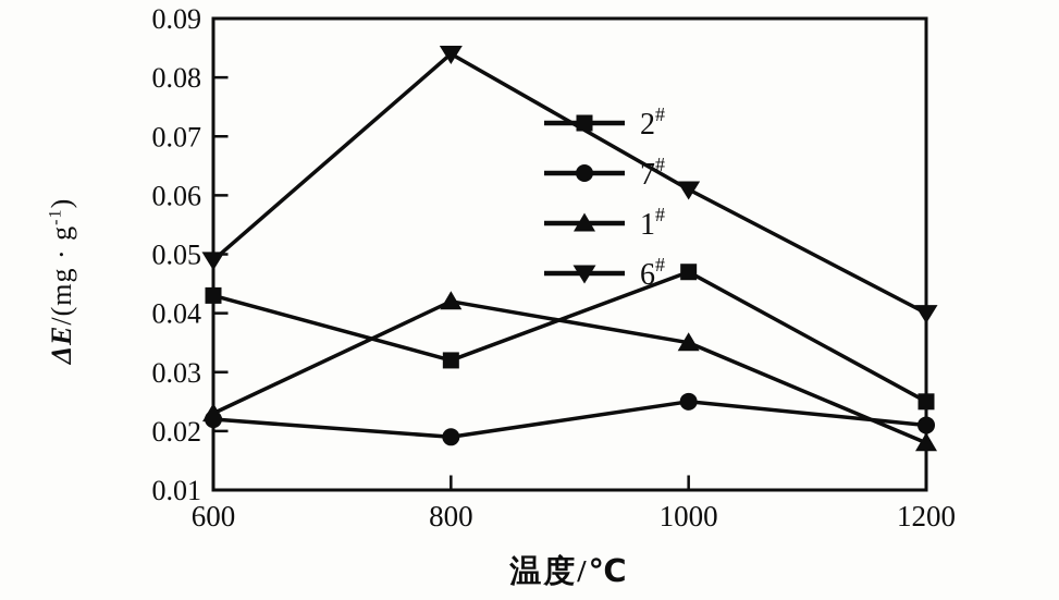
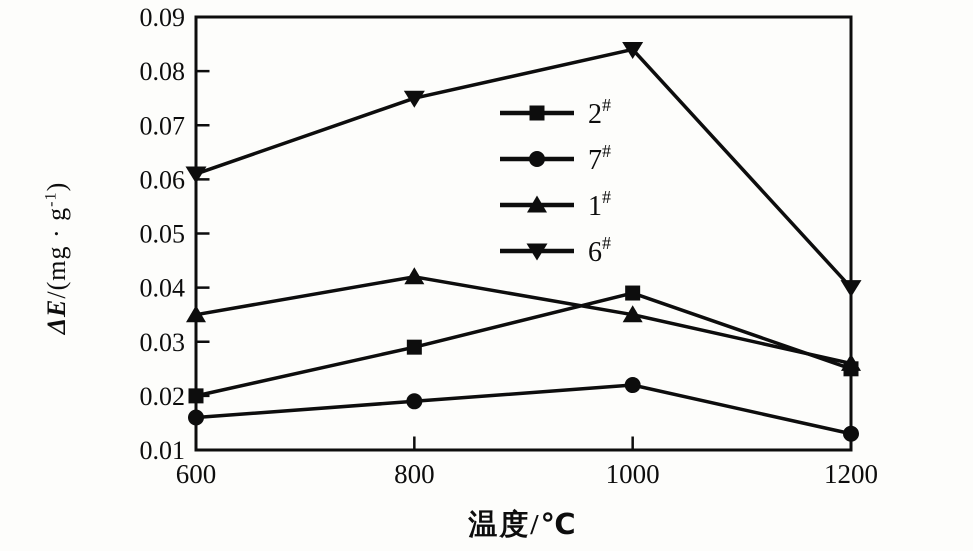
2#/600: 0.043 -> 0.020
7#/600: 0.022 -> 0.016
1#/600: 0.023 -> 0.035
6#/600: 0.049 -> 0.061
2#/800: 0.032 -> 0.029
6#/800: 0.084 -> 0.075
2#/1000: 0.047 -> 0.039
7#/1000: 0.025 -> 0.022
6#/1000: 0.061 -> 0.084
7#/1200: 0.021 -> 0.013
1#/1200: 0.018 -> 0.026
